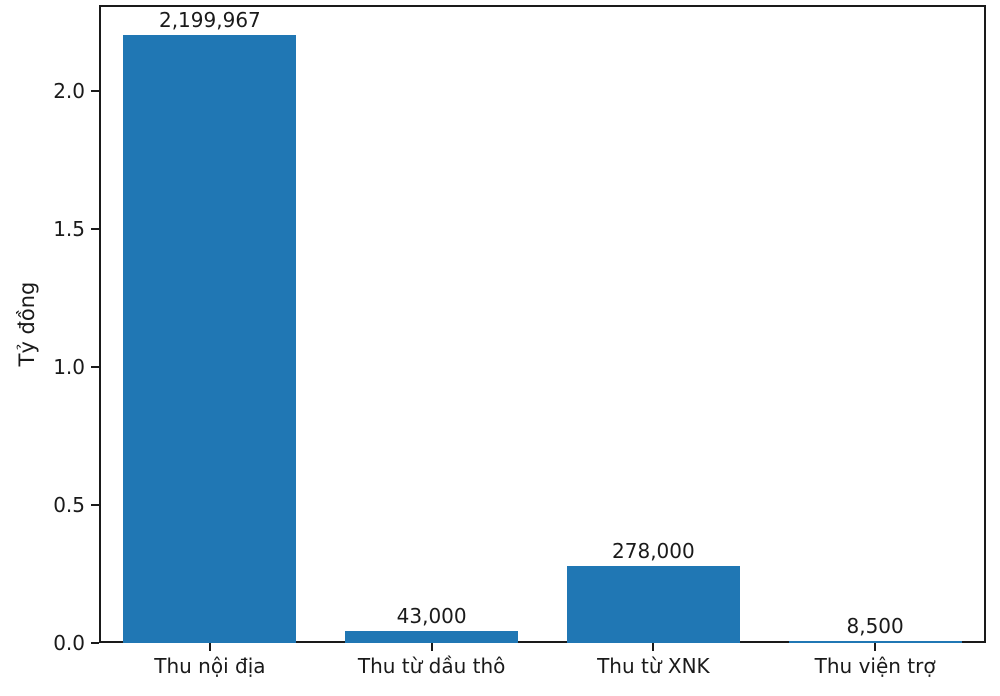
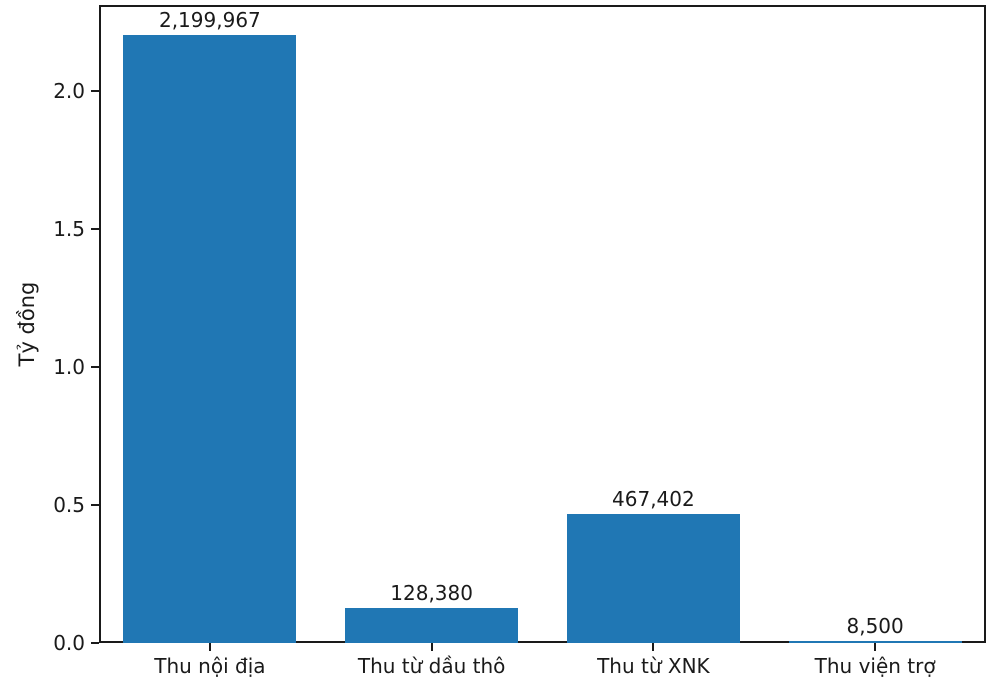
Thu từ dầu thô: 43,000 -> 128,380
Thu từ XNK: 278,000 -> 467,402
